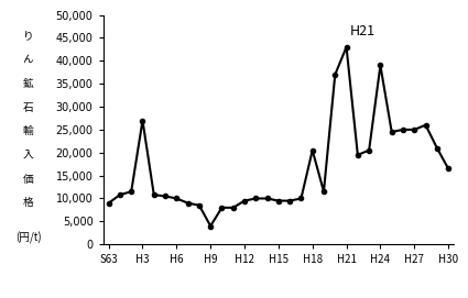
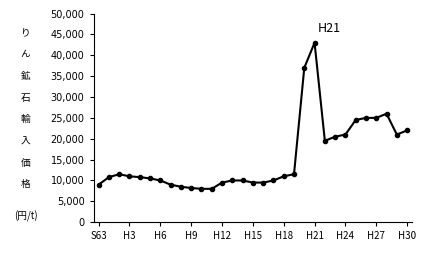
H3: 27,000 -> 11,000
H9: 4,000 -> 8,200
H18: 20,500 -> 11,000
H24: 39,000 -> 21,000
H30: 16,500 -> 22,000
